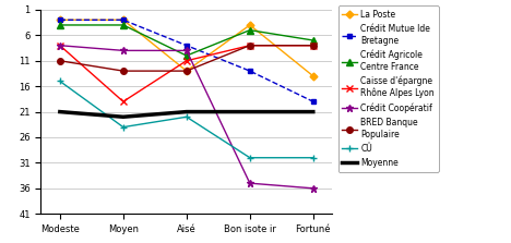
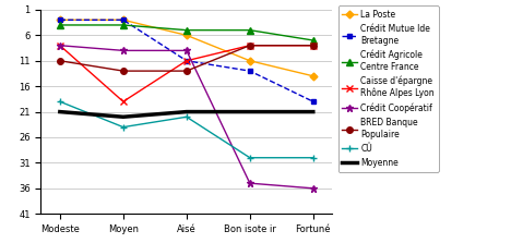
CÛ/Modeste: 15 -> 19
La Poste/Aisé: 13 -> 6
Crédit Mutue lde Bretagne/Aisé: 8 -> 11
Crédit Agricole Centre France/Aisé: 10 -> 5
La Poste/Bon isote ir: 4 -> 11
